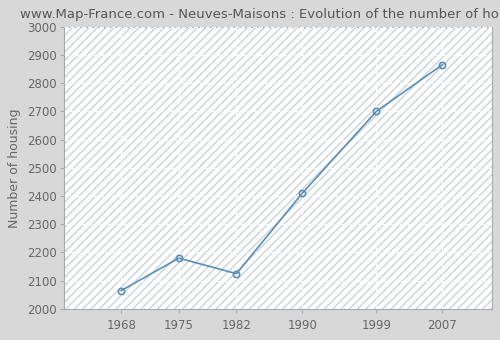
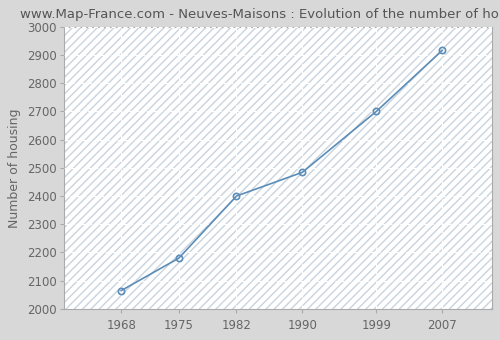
1982: 2125 -> 2400
1990: 2410 -> 2484
2007: 2865 -> 2916
